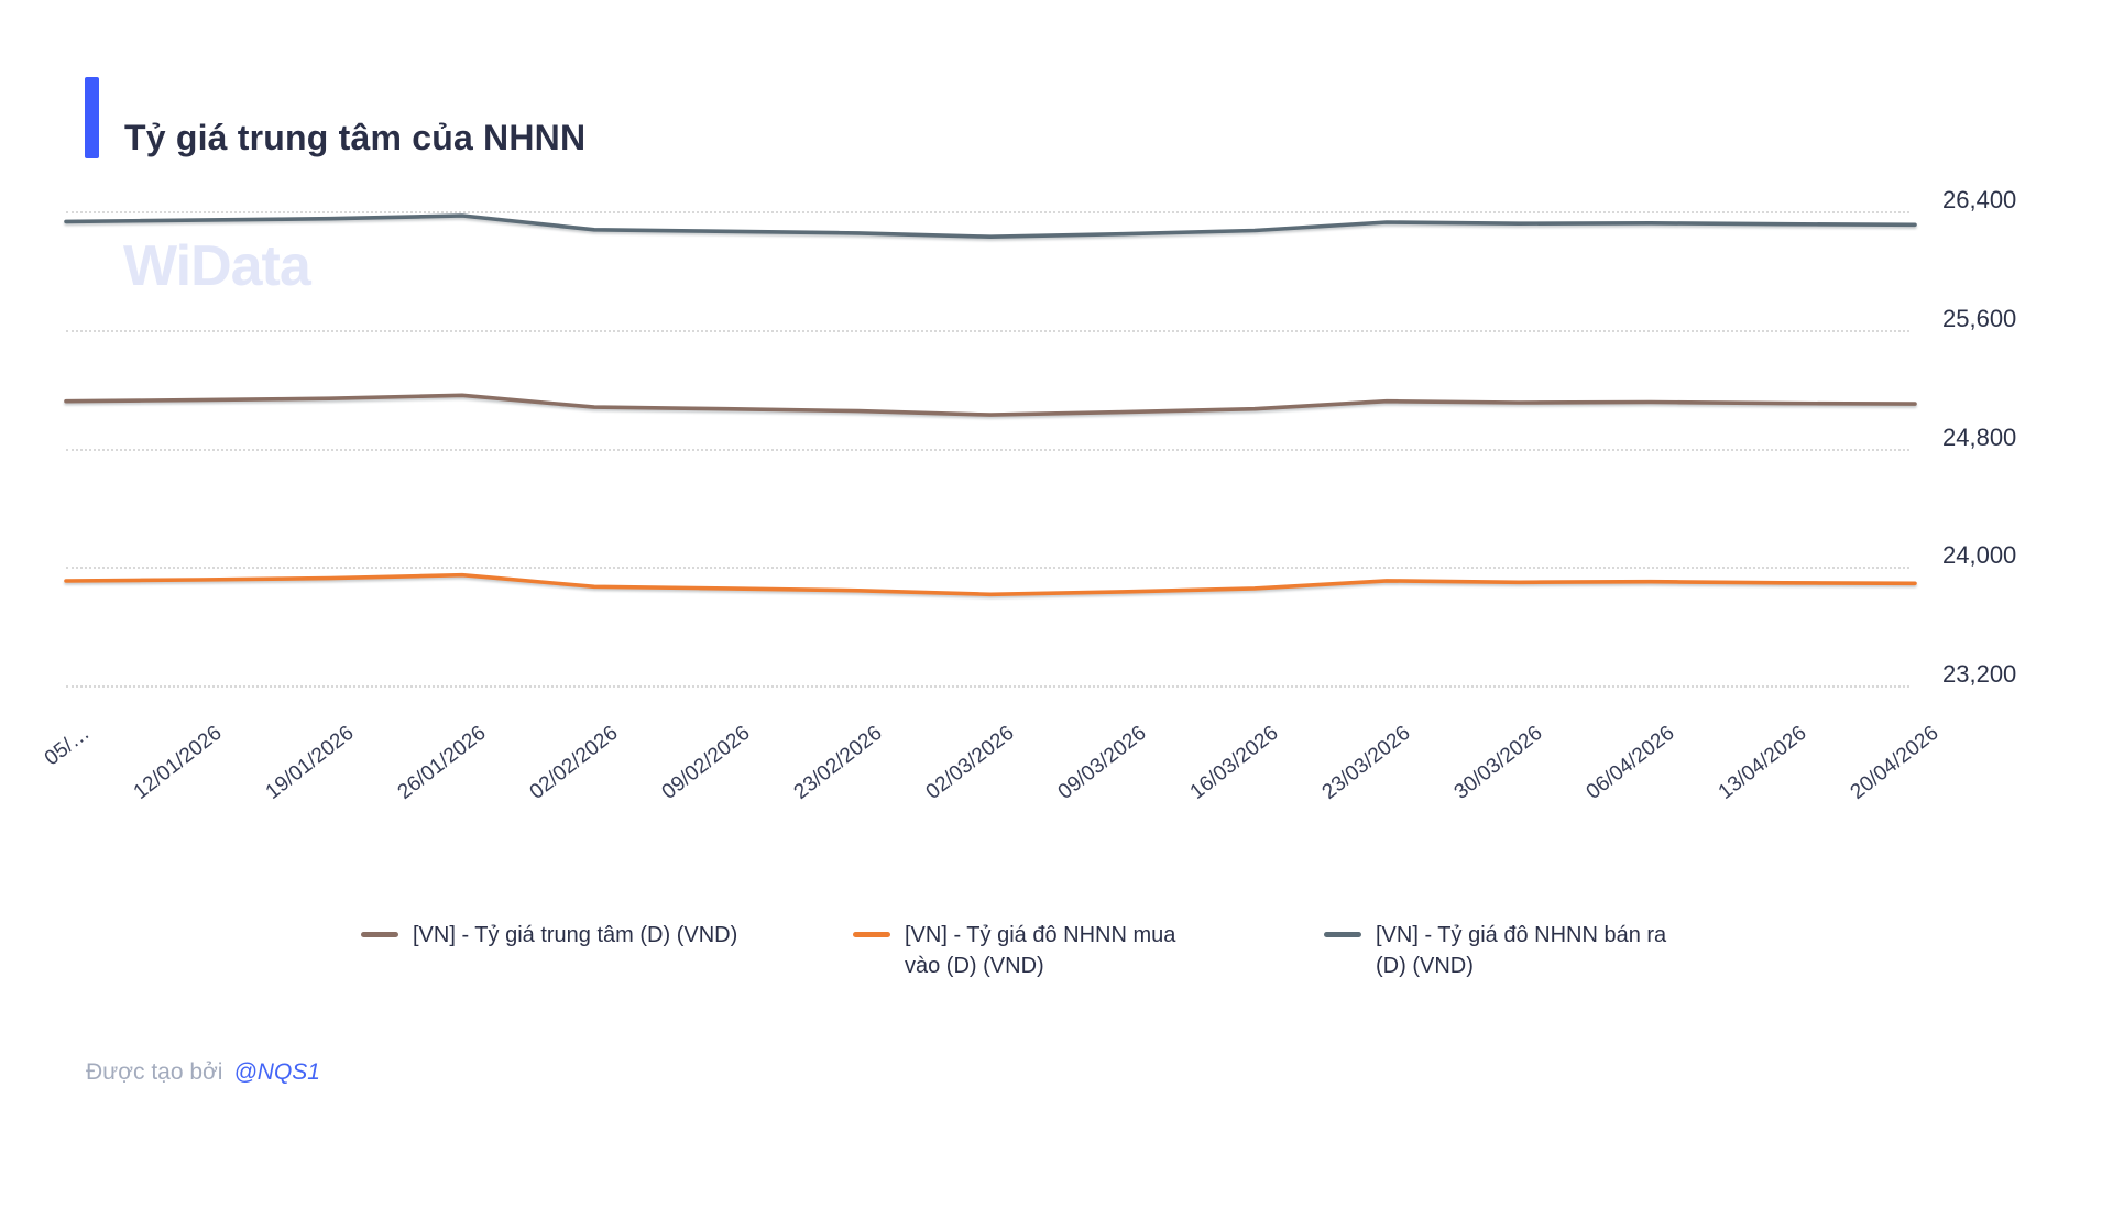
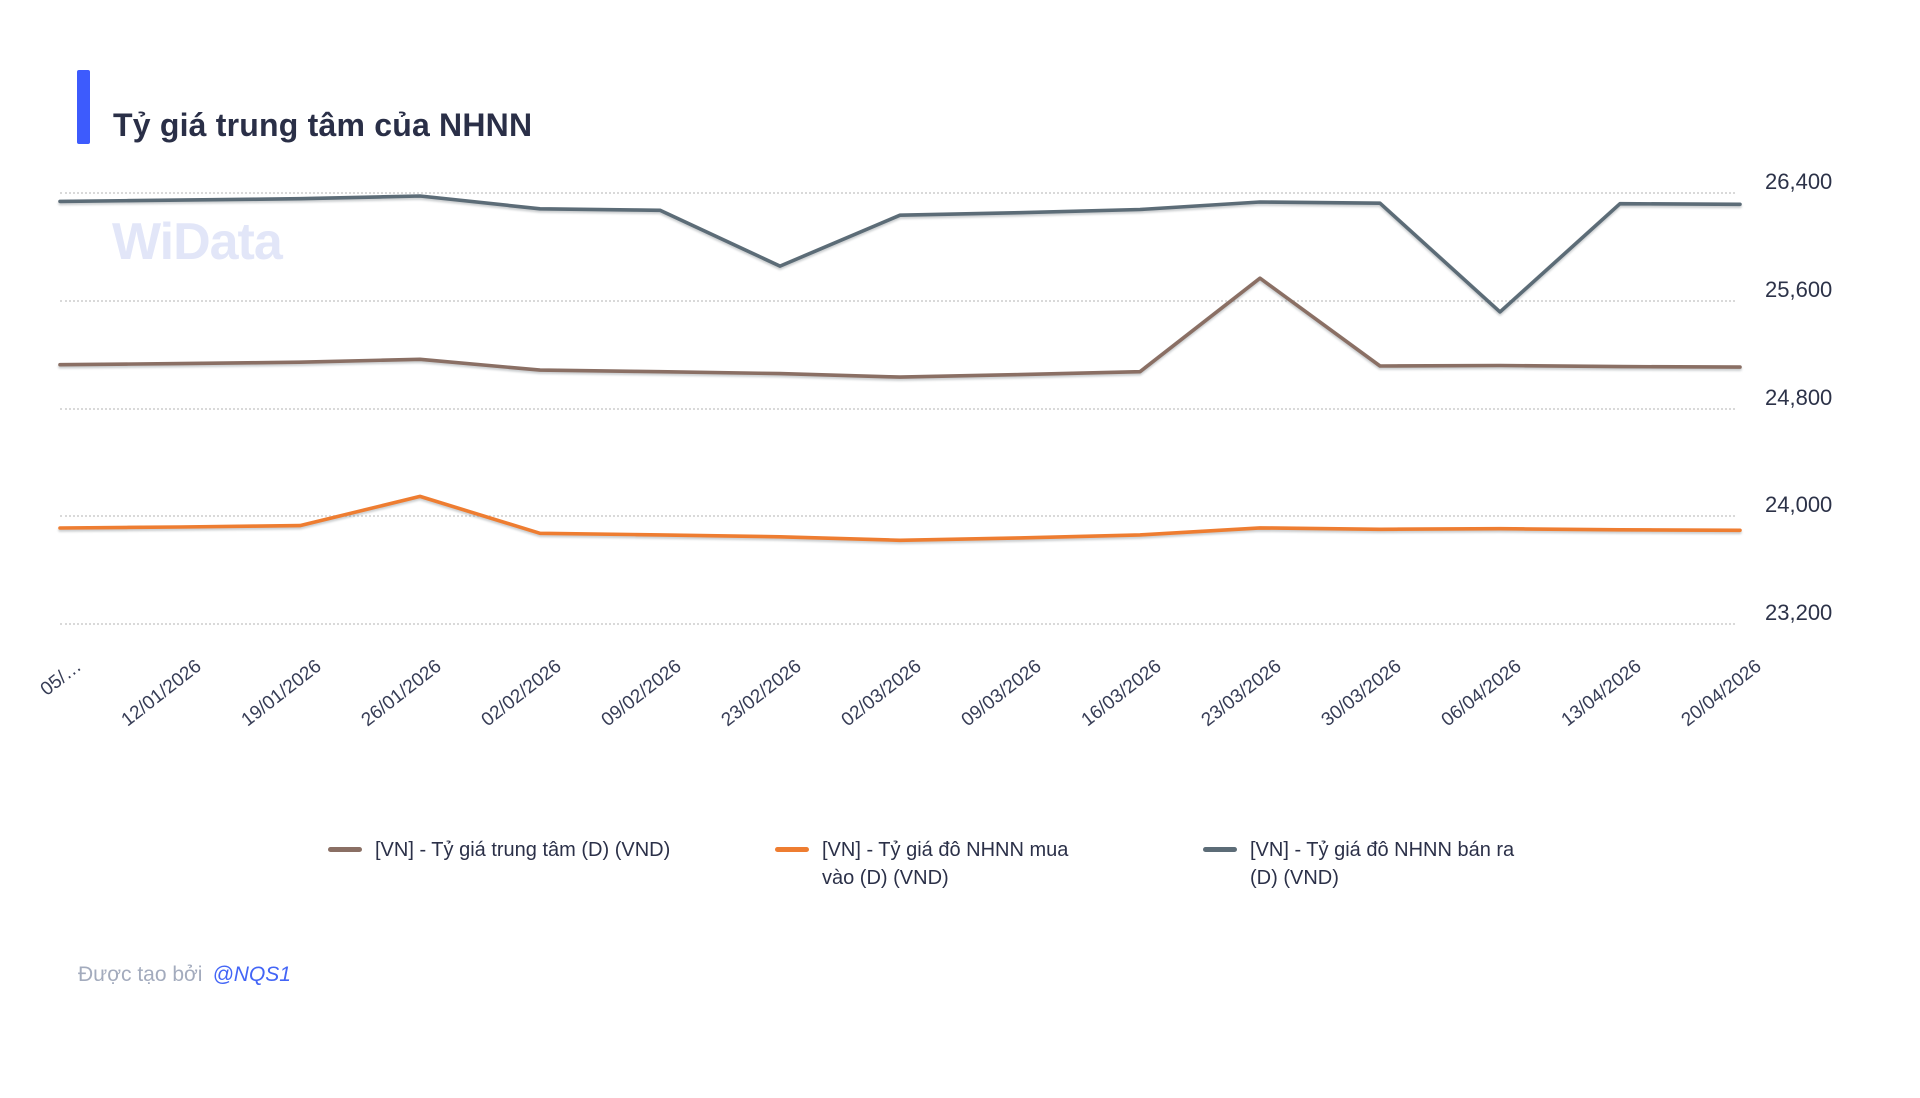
[VN] - Tỷ giá đô NHNN mua vào (D) (VND)/26/01/2026: 23940 -> 24140
[VN] - Tỷ giá đô NHNN bán ra (D) (VND)/23/02/2026: 26250 -> 25850
[VN] - Tỷ giá trung tâm (D) (VND)/23/03/2026: 25120 -> 25760
[VN] - Tỷ giá đô NHNN bán ra (D) (VND)/06/04/2026: 26320 -> 25510
